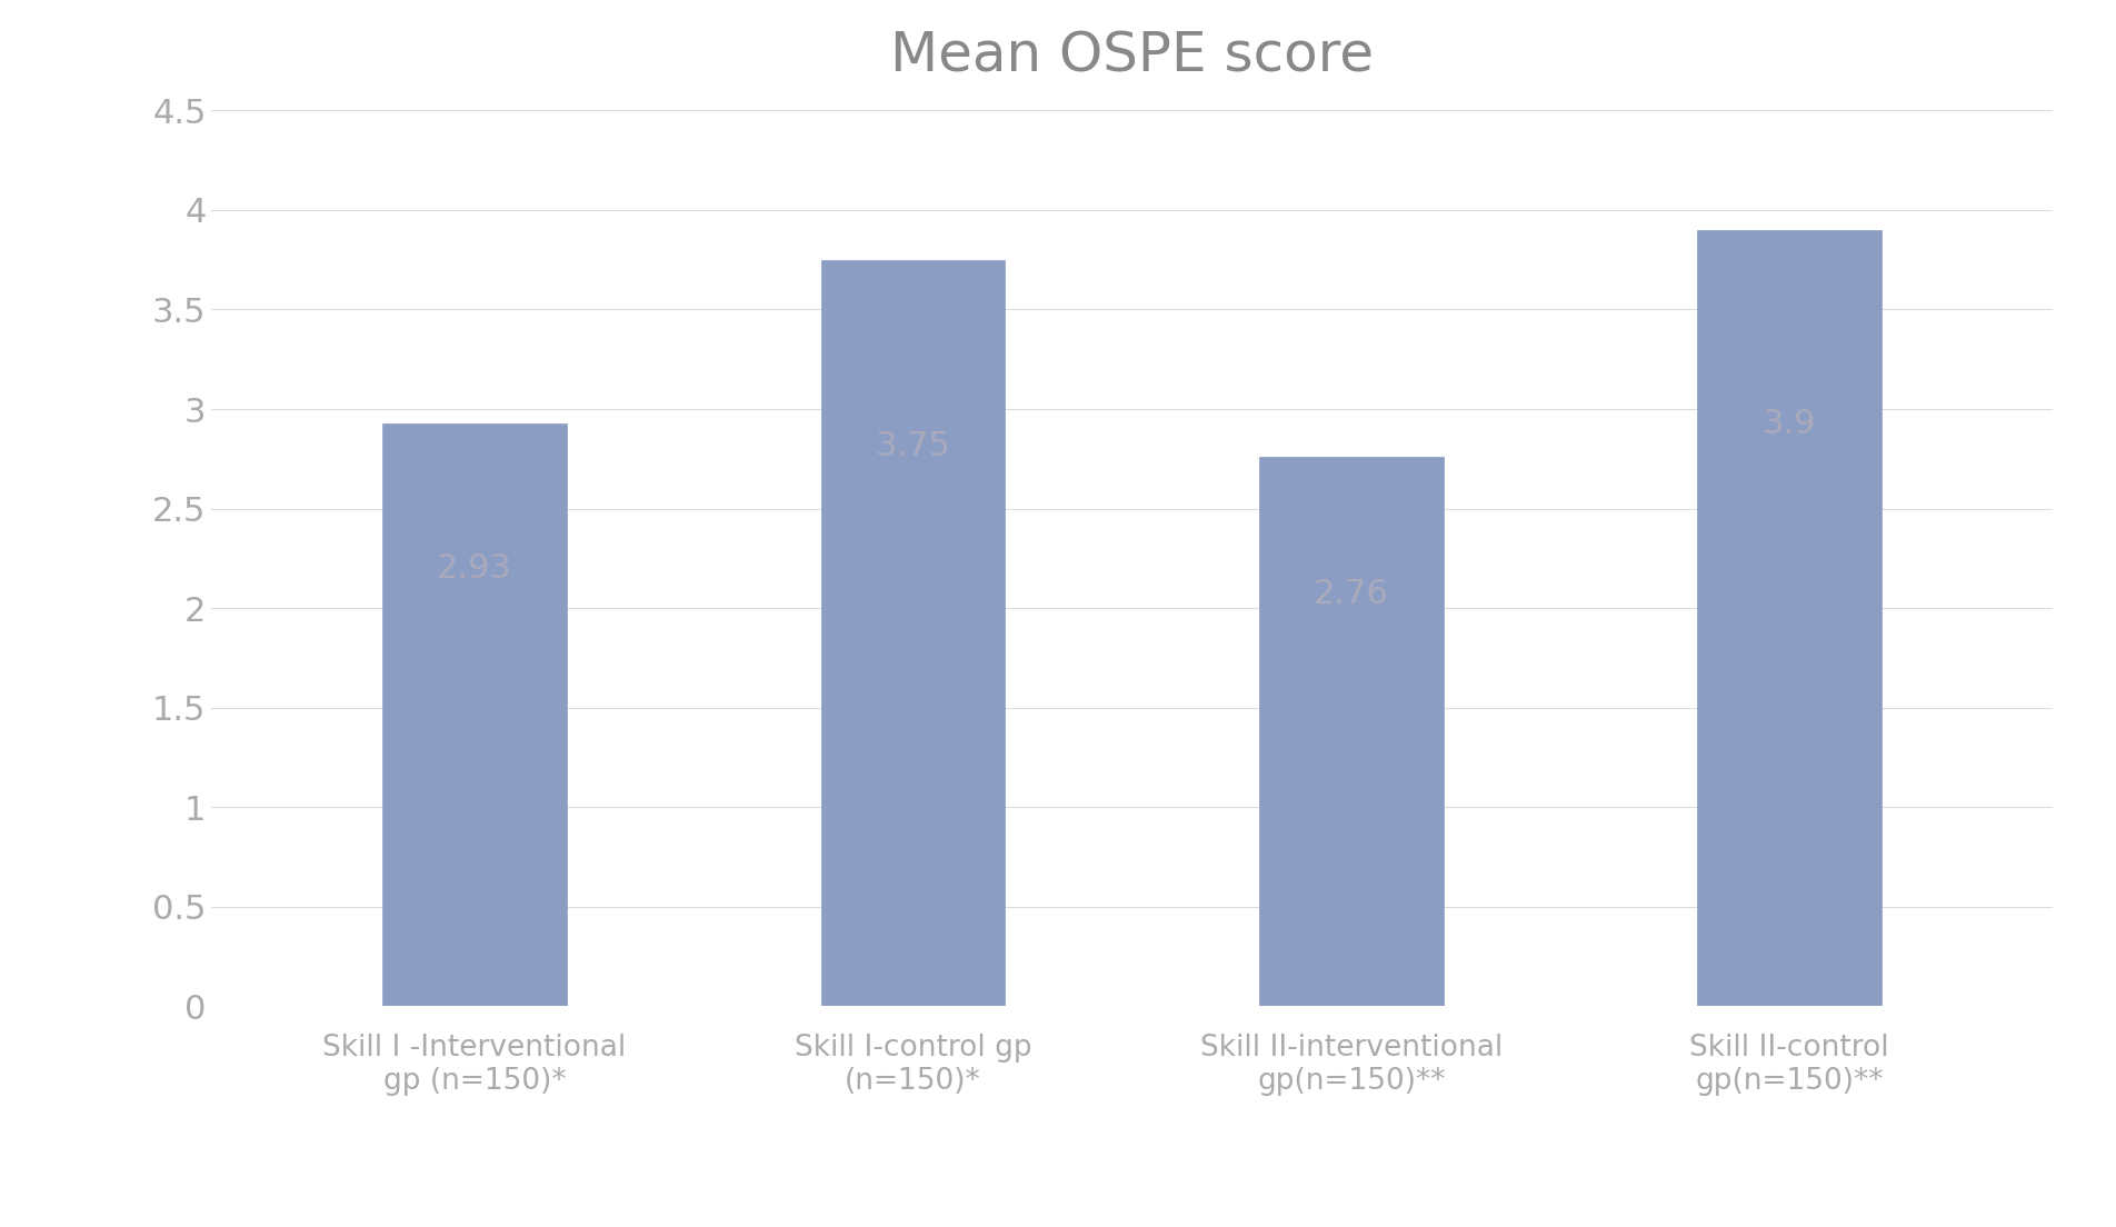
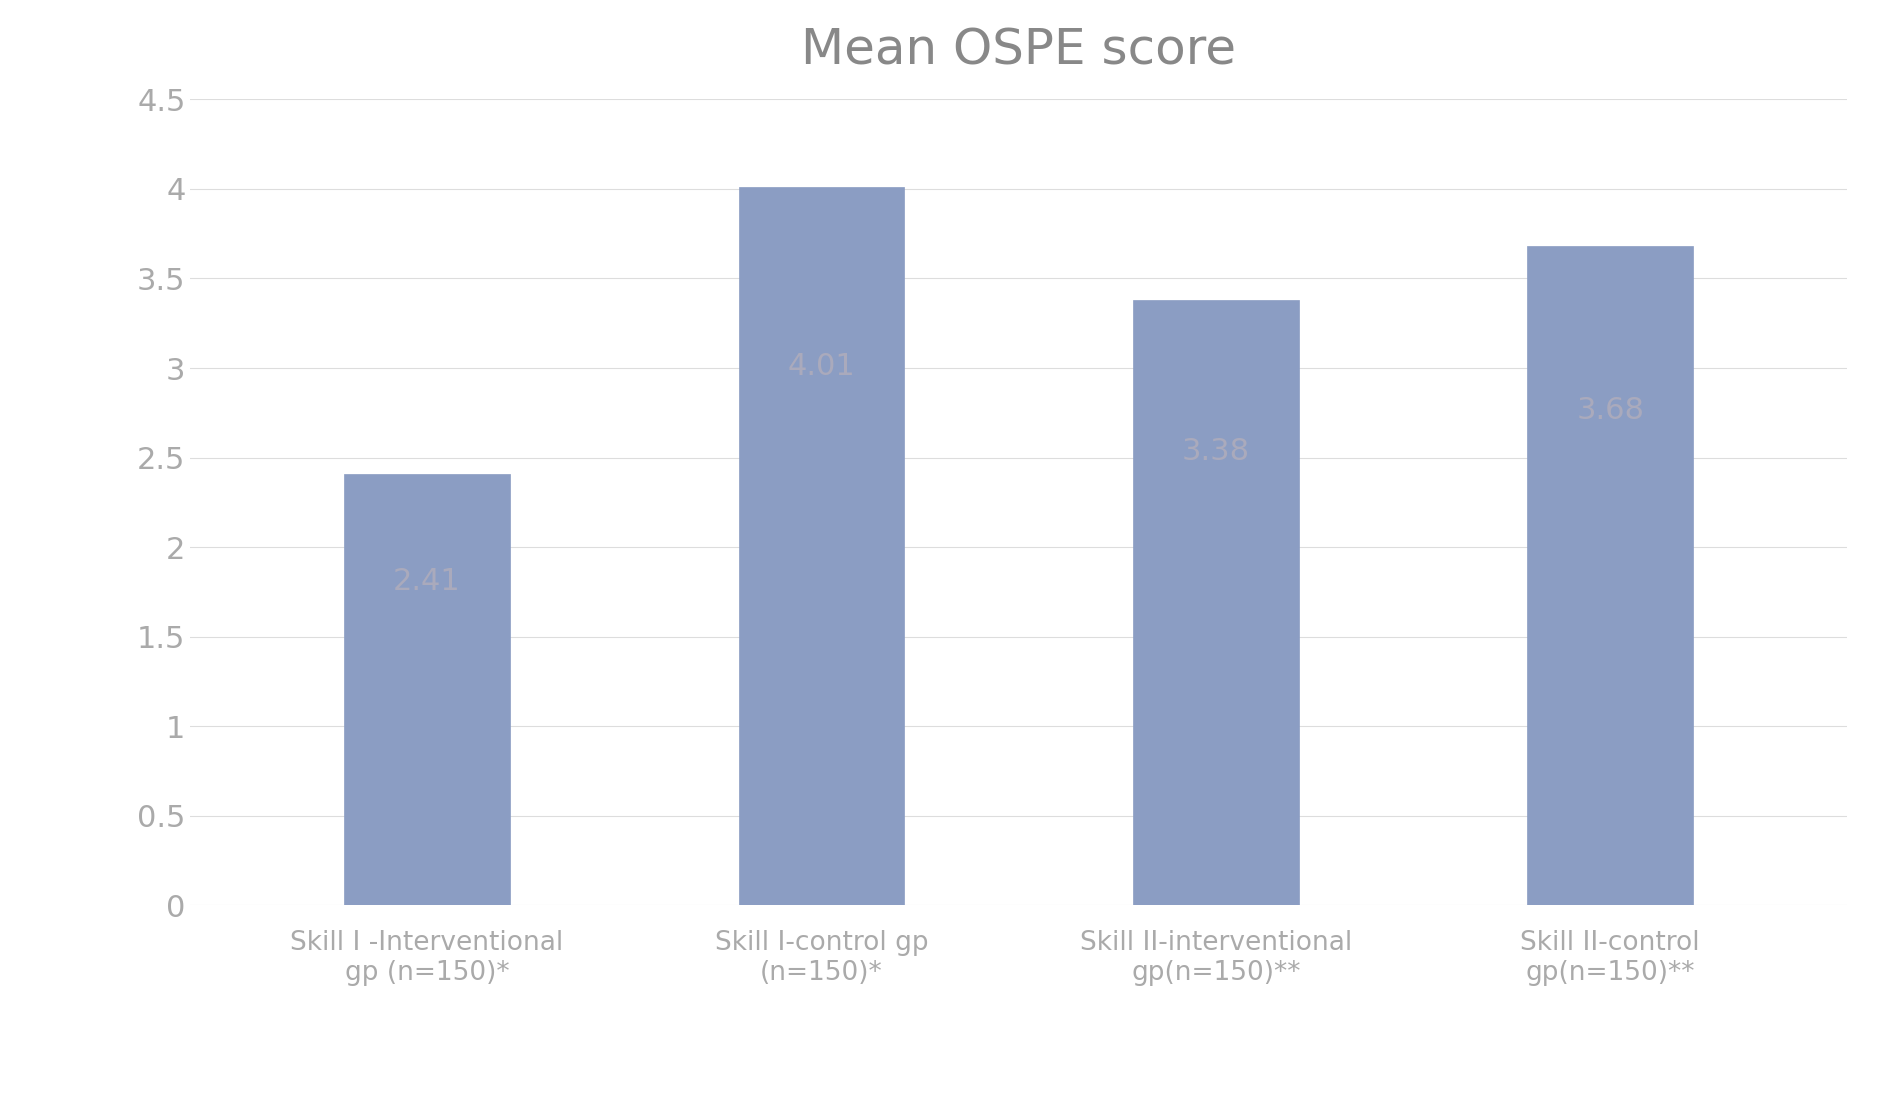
Skill I -Interventional gp (n=150)*: 2.93 -> 2.41
Skill I-control gp (n=150)*: 3.75 -> 4.01
Skill II-interventional gp(n=150)**: 2.76 -> 3.38
Skill II-control gp(n=150)**: 3.90 -> 3.68
